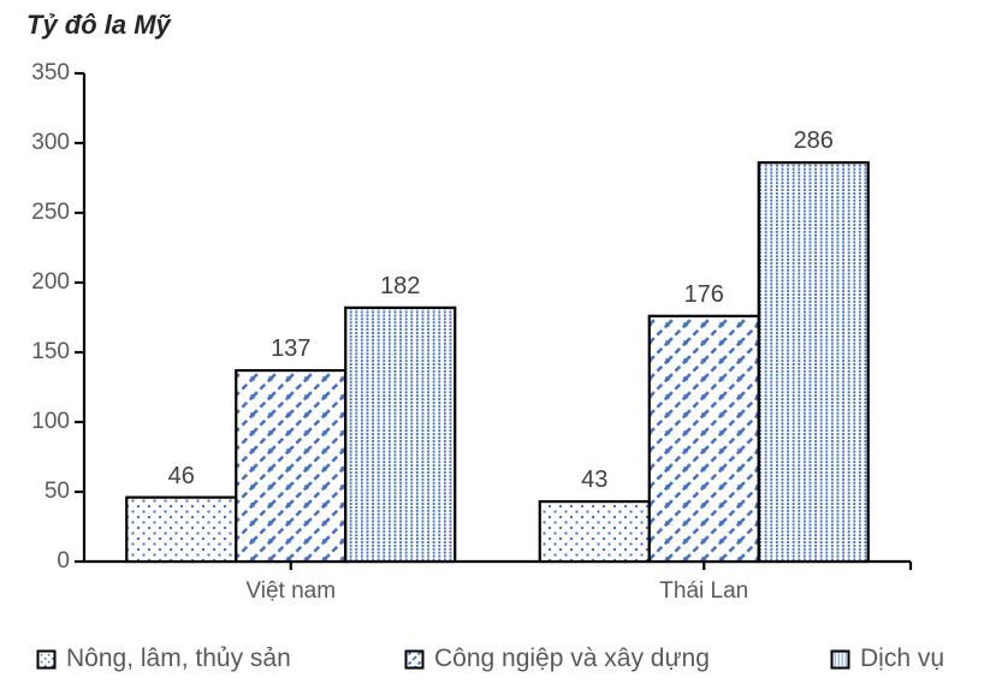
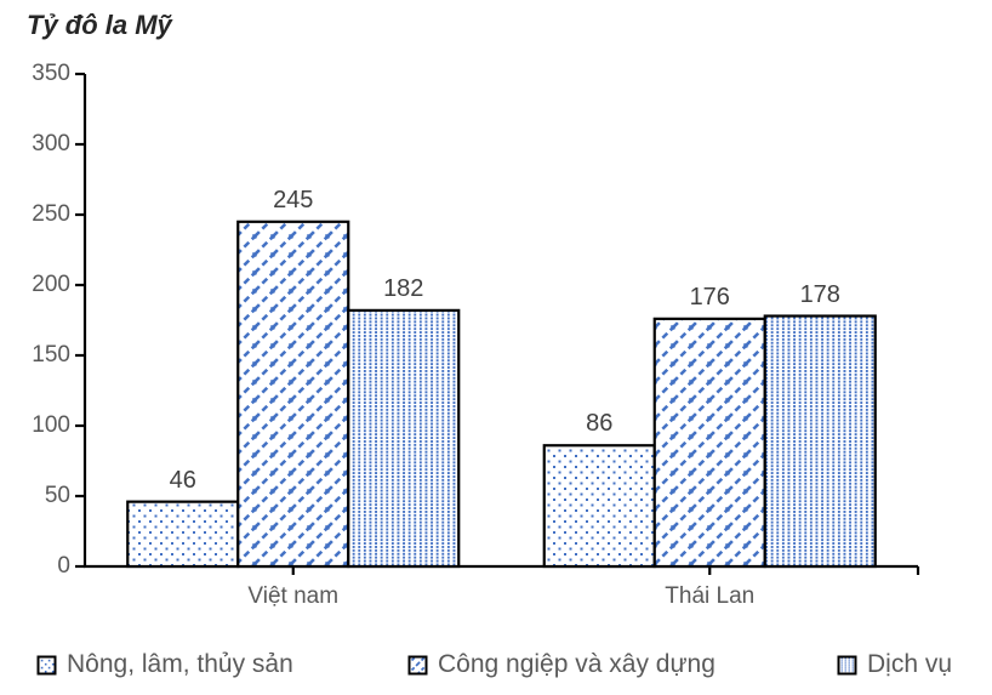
Công ngiệp và xây dựng/Việt nam: 137 -> 245
Nông, lâm, thủy sản/Thái Lan: 43 -> 86
Dịch vụ/Thái Lan: 286 -> 178
